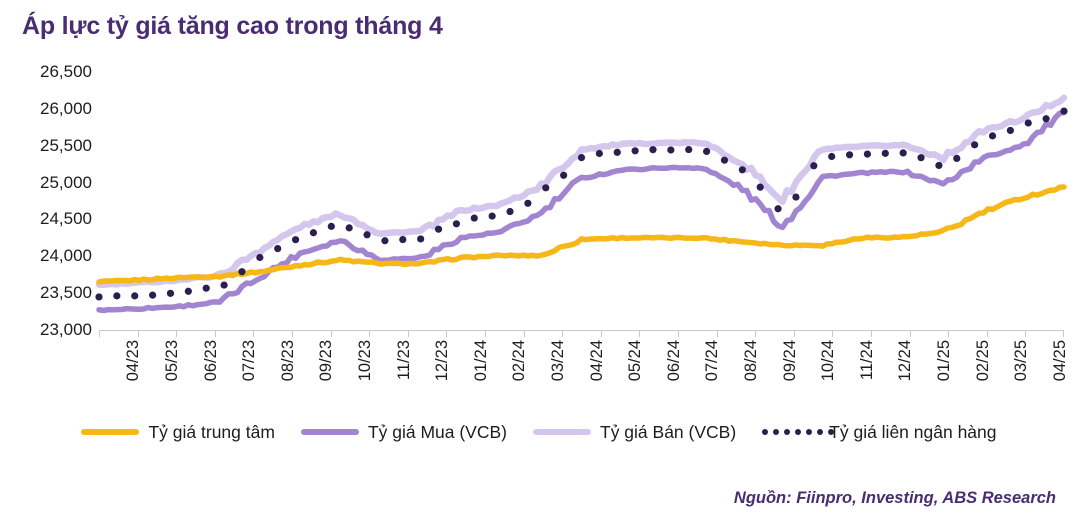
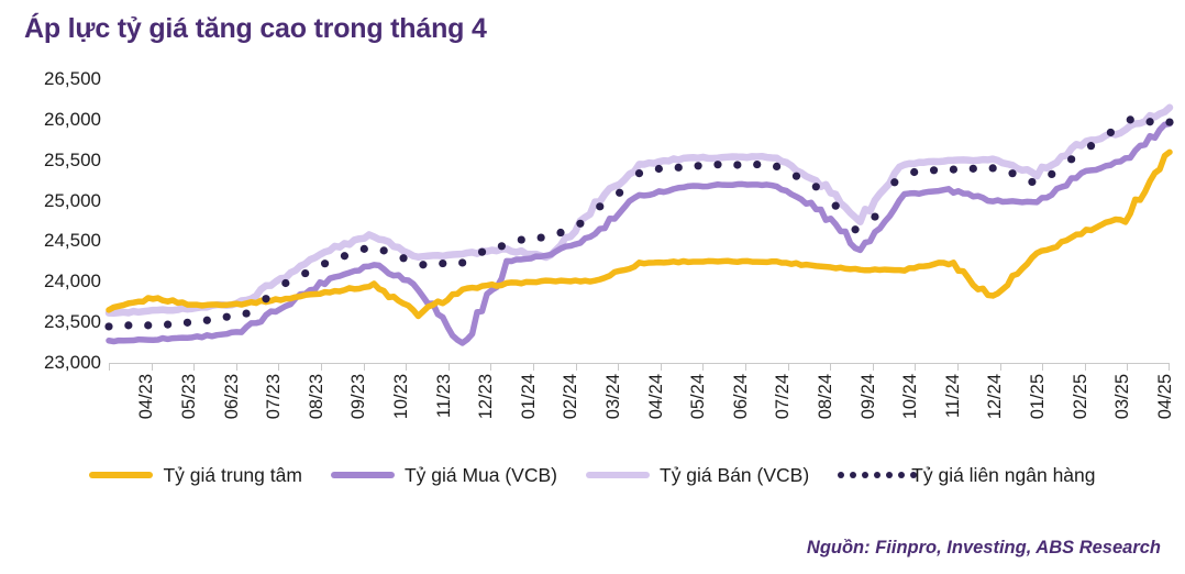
Tỷ giá trung tâm/05/23: 23700 -> 23800
Tỷ giá trung tâm/11/23: 23900 -> 23600
Tỷ giá Mua (VCB)/12/23: 24000 -> 23200
Tỷ giá Bán (VCB)/01/24: 24600 -> 24400
Tỷ giá Bán (VCB)/02/24: 24700 -> 24300
Tỷ giá trung tâm/12/24: 24300 -> 23800
Tỷ giá Mua (VCB)/12/24: 25200 -> 25000
Tỷ giá liên ngân hàng/03/25: 25800 -> 26000
Tỷ giá trung tâm/04/25: 24900 -> 25600
